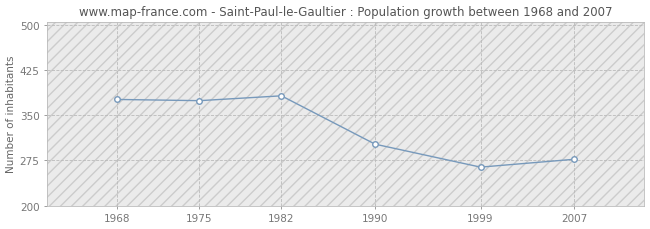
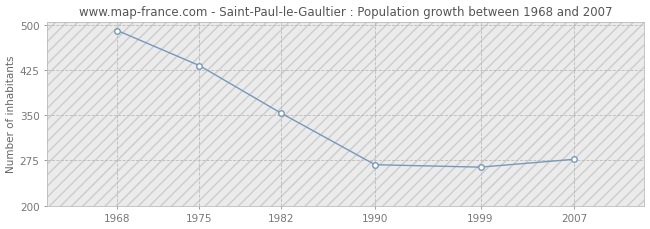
1968: 376 -> 490
1975: 374 -> 432
1982: 382 -> 353
1990: 302 -> 268
